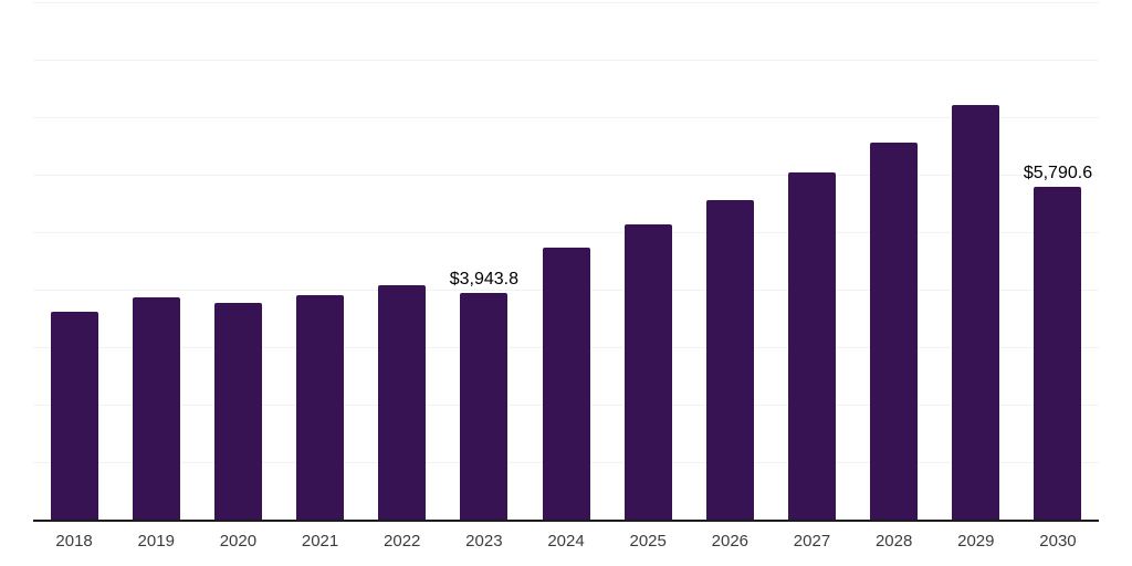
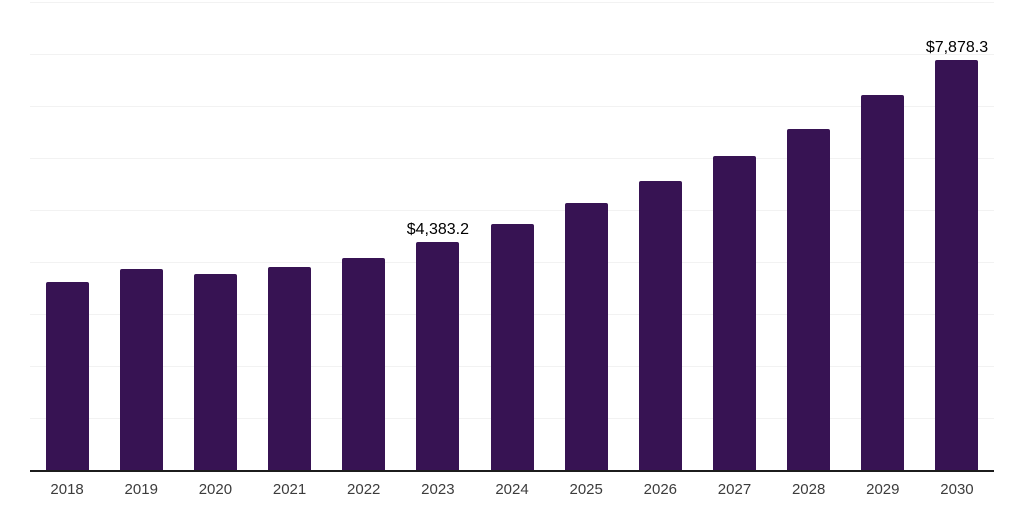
2023: $3,943.8 -> $4,383.2
2030: $5,790.6 -> $7,878.3
